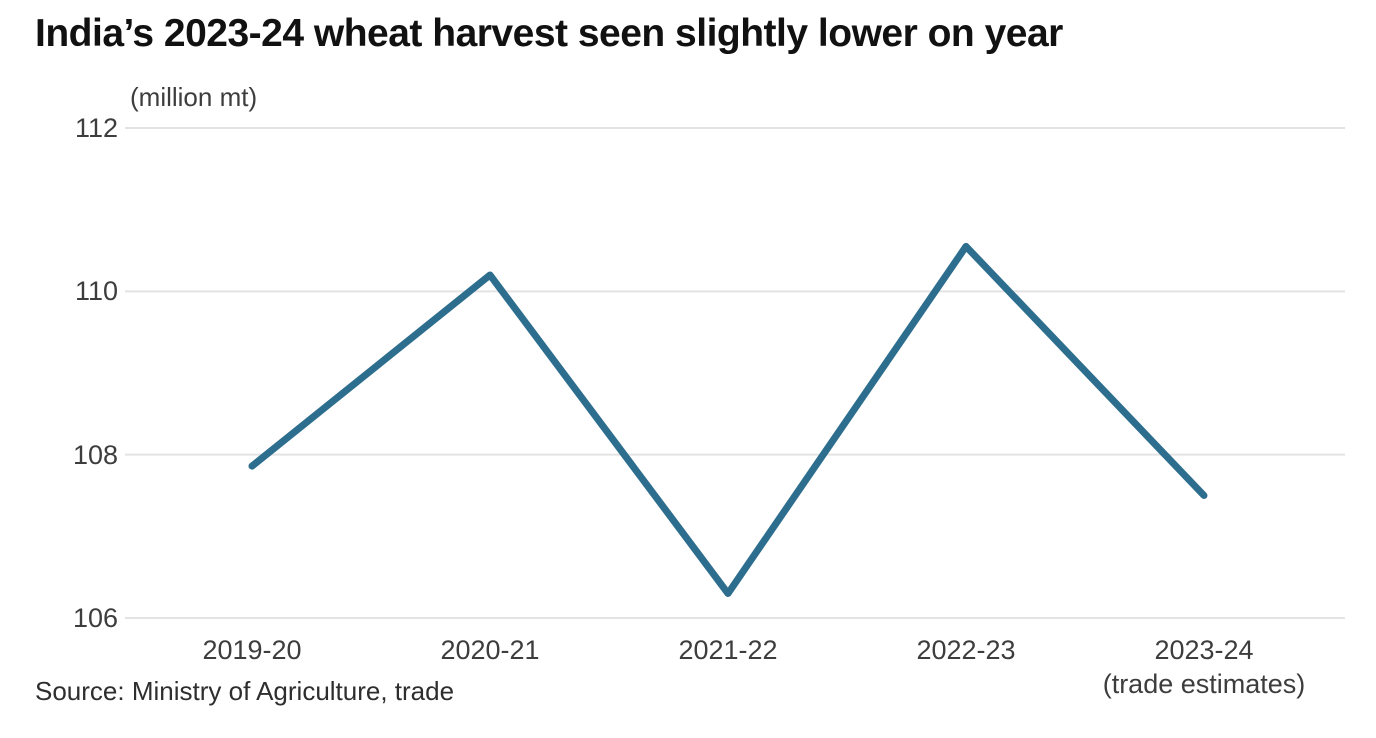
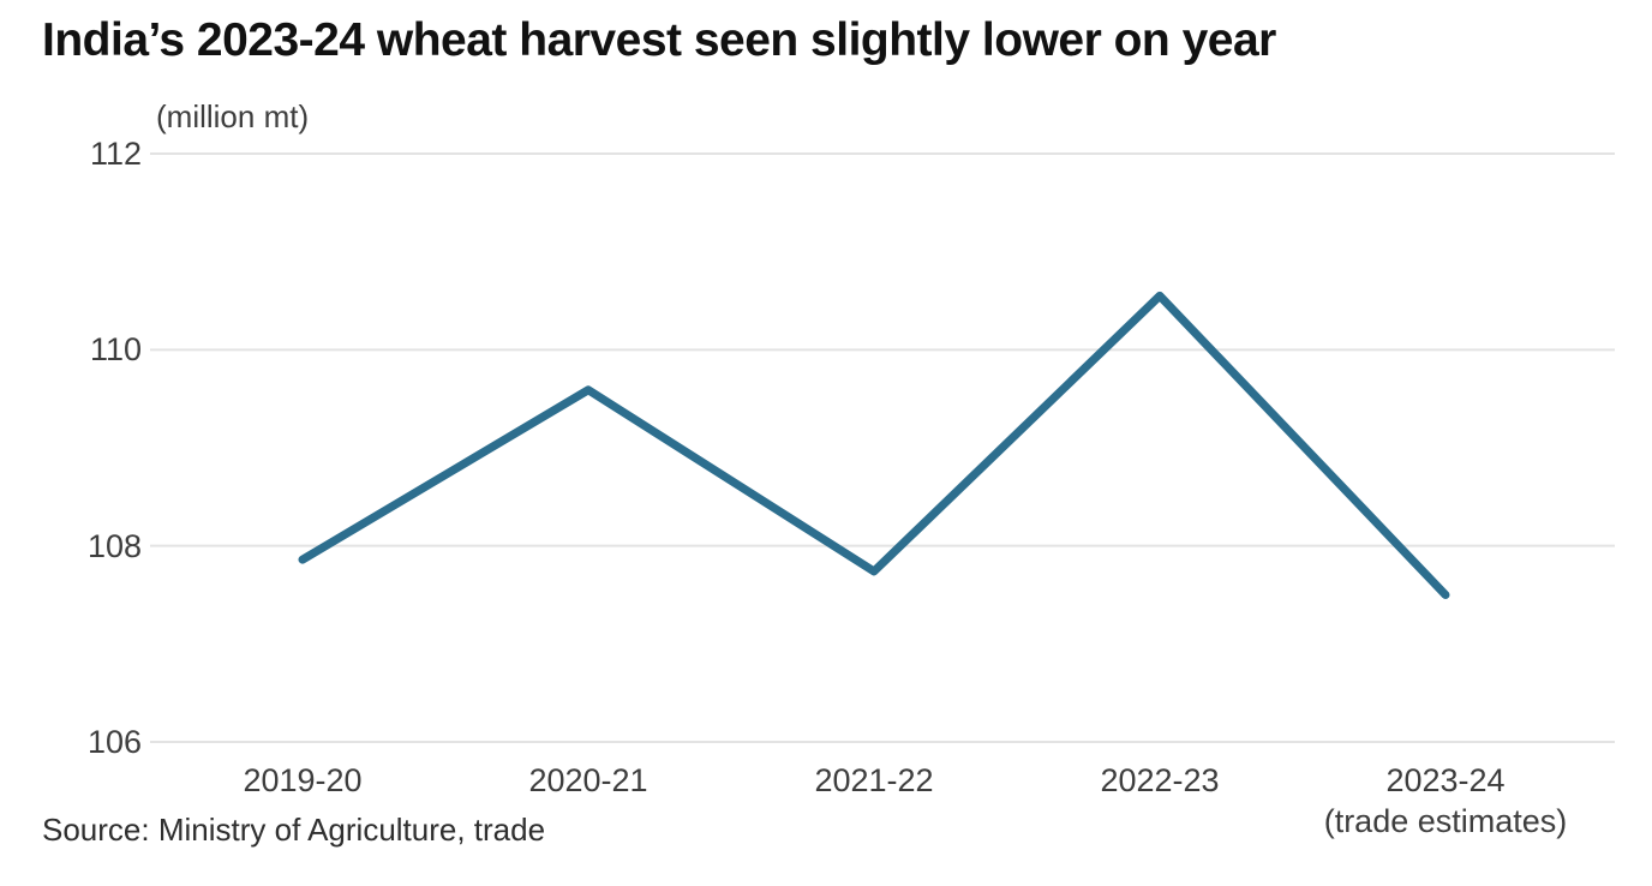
2020-21: 110.2 -> 109.6
2021-22: 106.3 -> 107.7
